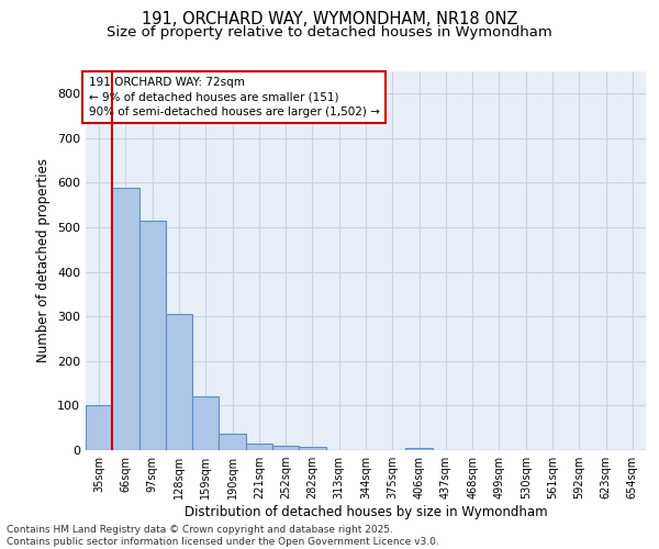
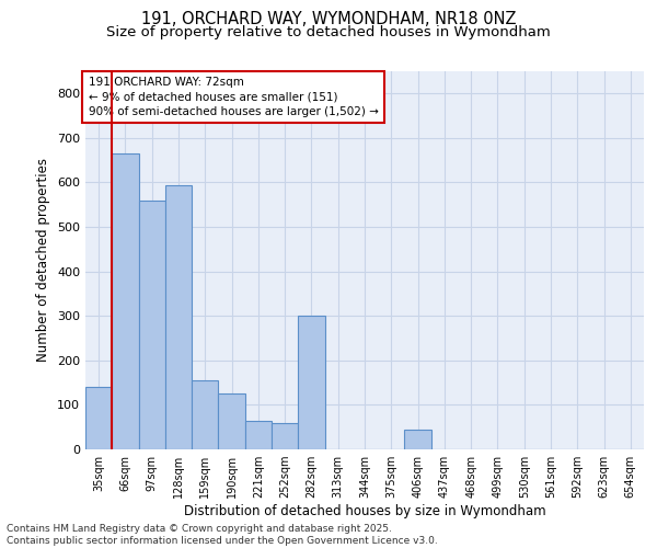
35sqm: 102 -> 140
66sqm: 590 -> 665
97sqm: 515 -> 560
128sqm: 305 -> 595
159sqm: 120 -> 155
190sqm: 38 -> 125
221sqm: 15 -> 65
252sqm: 10 -> 60
282sqm: 7 -> 300
406sqm: 5 -> 45
